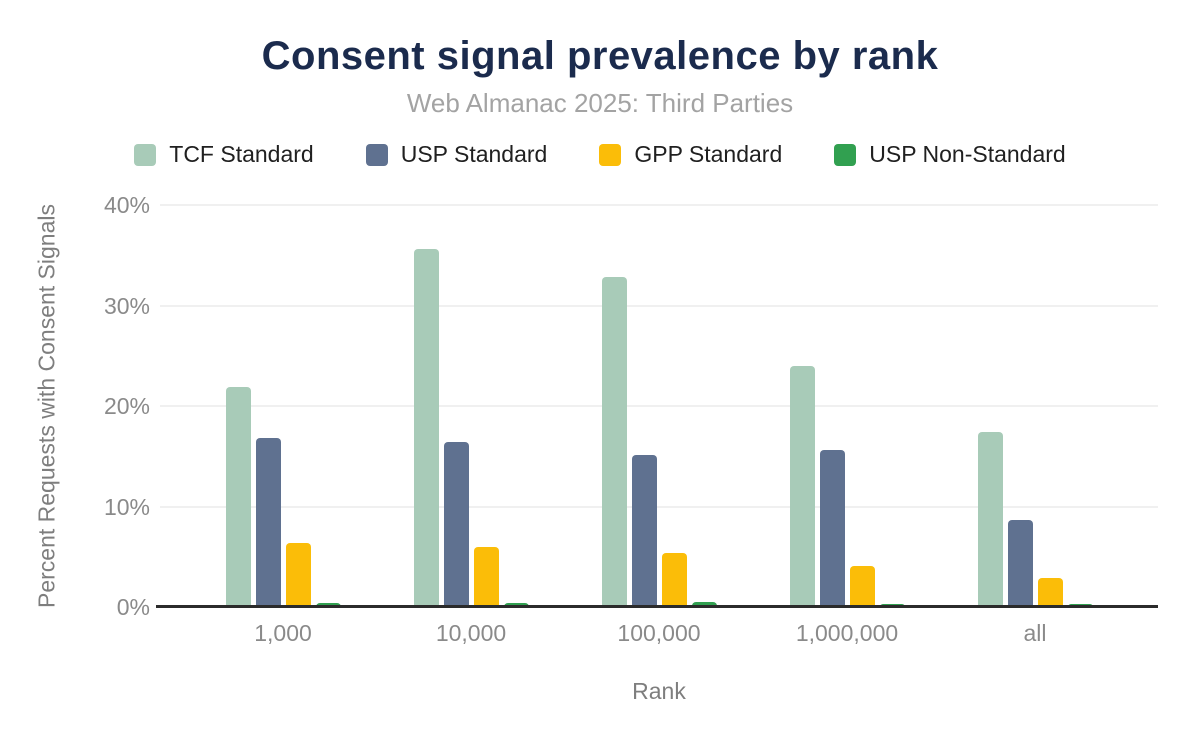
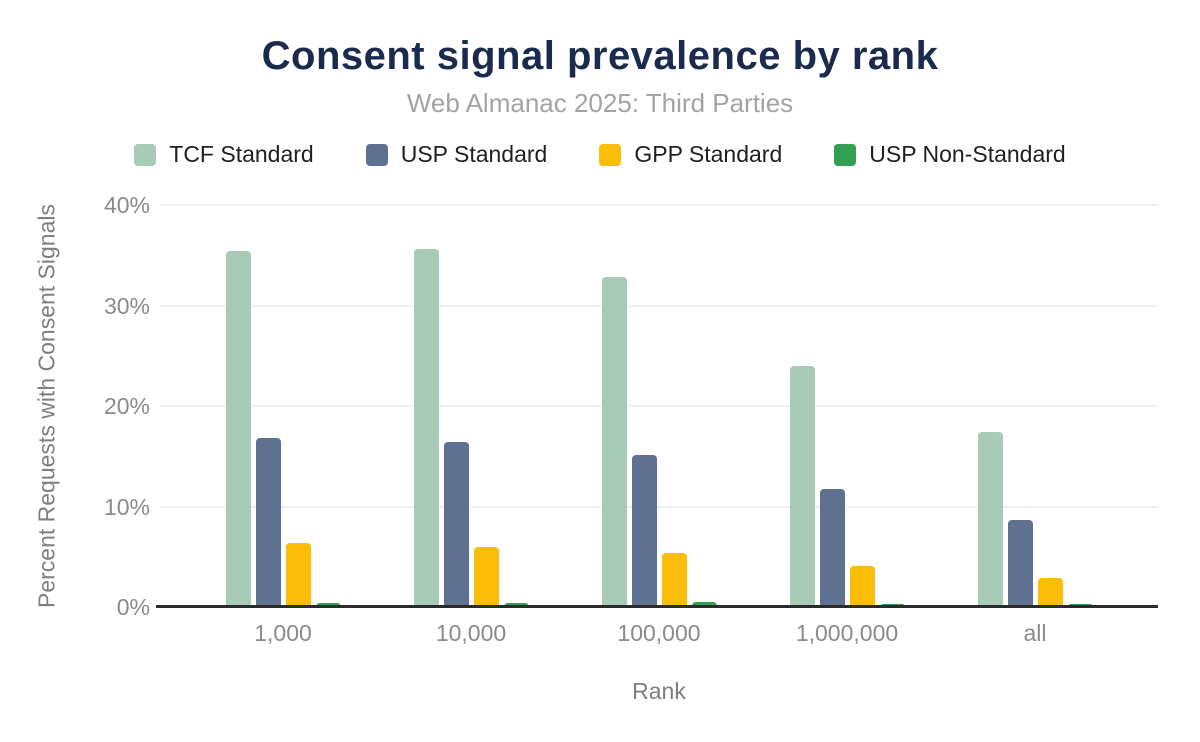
TCF Standard/1,000: 21.9% -> 35.4%
USP Standard/1,000,000: 15.6% -> 11.7%
